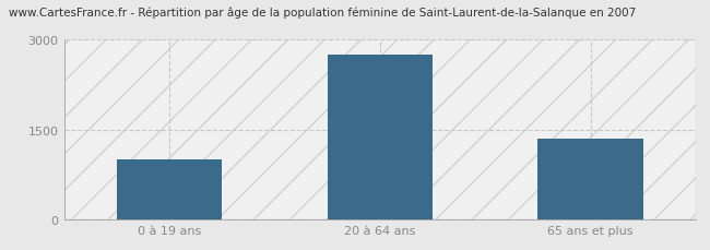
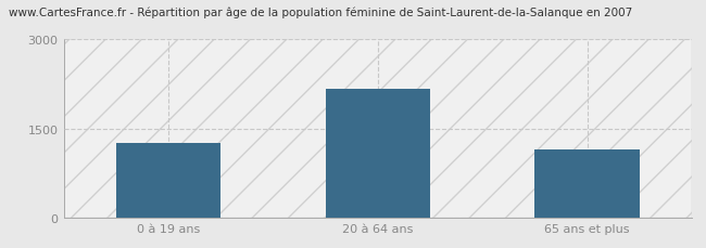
0 à 19 ans: 1000 -> 1260
20 à 64 ans: 2750 -> 2160
65 ans et plus: 1350 -> 1140
